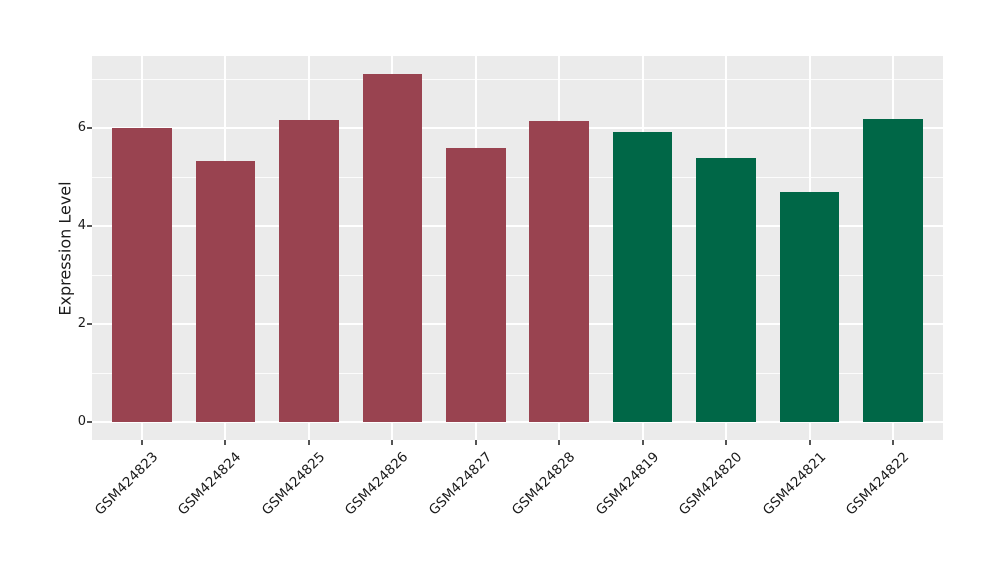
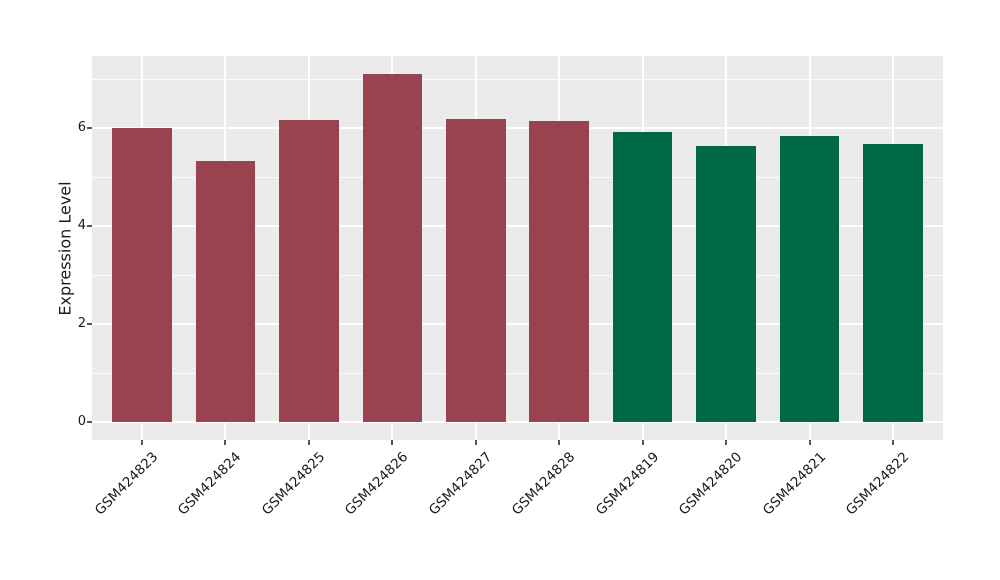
GSM424827: 5.6 -> 6.2
GSM424820: 5.4 -> 5.7
GSM424821: 4.7 -> 5.8
GSM424822: 6.2 -> 5.7
